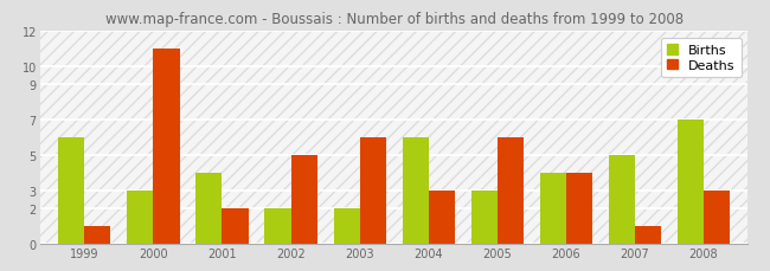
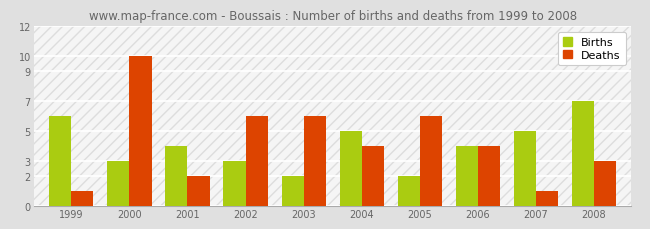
Deaths/2000: 11 -> 10
Births/2002: 2 -> 3
Deaths/2002: 5 -> 6
Births/2004: 6 -> 5
Deaths/2004: 3 -> 4
Births/2005: 3 -> 2
